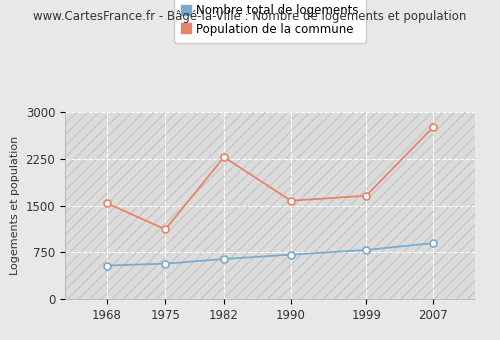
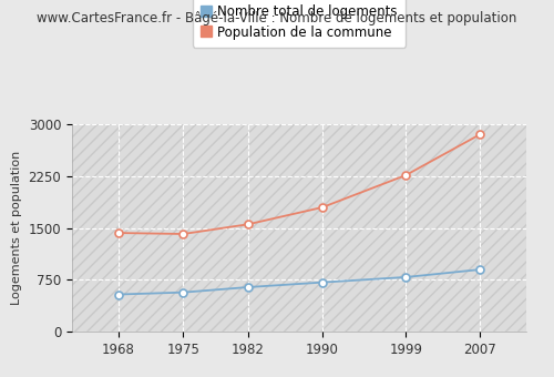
Population de la commune/1968: 1540 -> 1430
Population de la commune/1975: 1120 -> 1420
Population de la commune/1982: 2280 -> 1560
Population de la commune/1990: 1580 -> 1800
Population de la commune/1999: 1660 -> 2260
Population de la commune/2007: 2760 -> 2860
